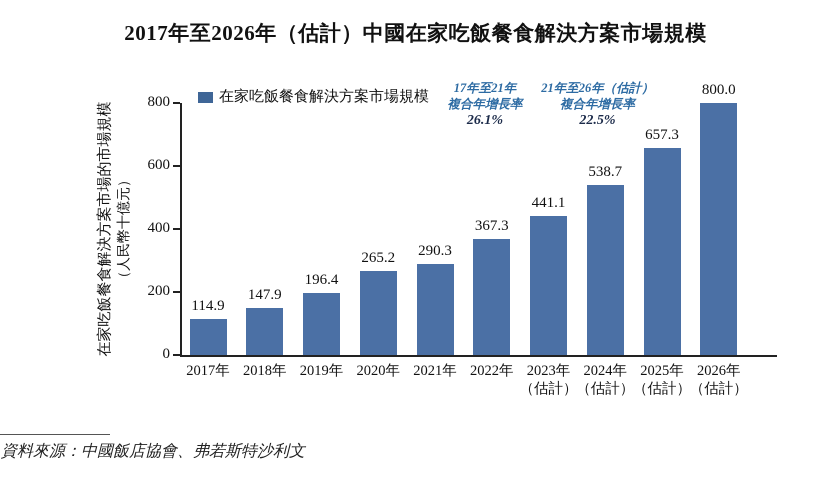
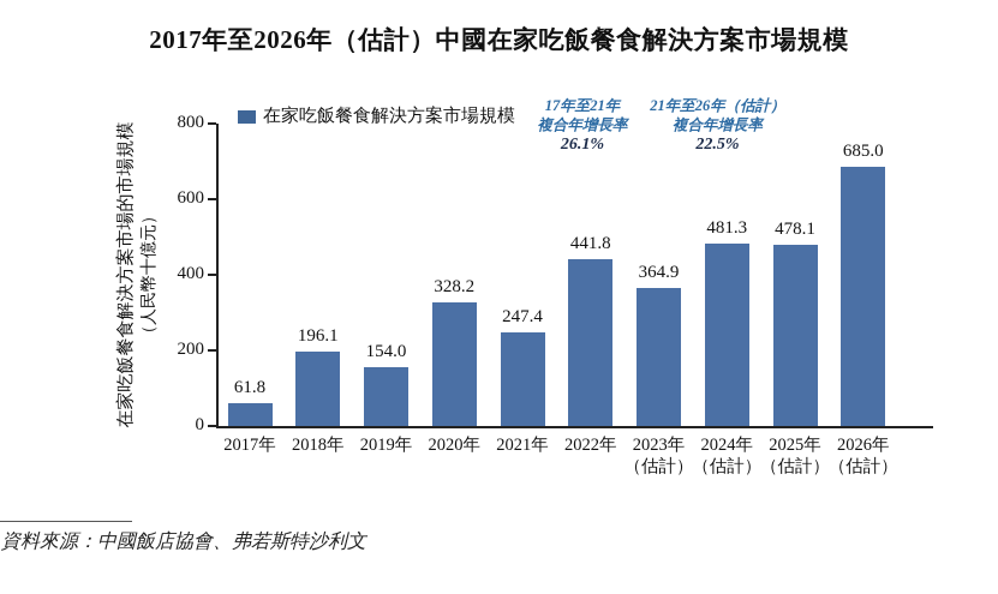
2017年: 114.9 -> 61.8
2018年: 147.9 -> 196.1
2019年: 196.4 -> 154.0
2020年: 265.2 -> 328.2
2021年: 290.3 -> 247.4
2022年: 367.3 -> 441.8
2023年 （估計）: 441.1 -> 364.9
2024年 （估計）: 538.7 -> 481.3
2025年 （估計）: 657.3 -> 478.1
2026年 （估計）: 800.0 -> 685.0
